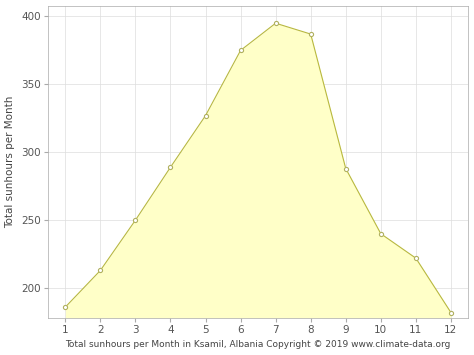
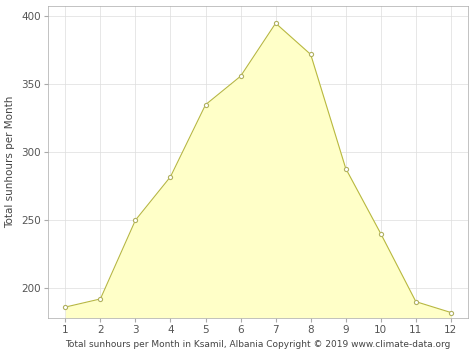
2: 213 -> 192
4: 289 -> 282
5: 327 -> 335
6: 375 -> 356
8: 387 -> 372
11: 222 -> 190
